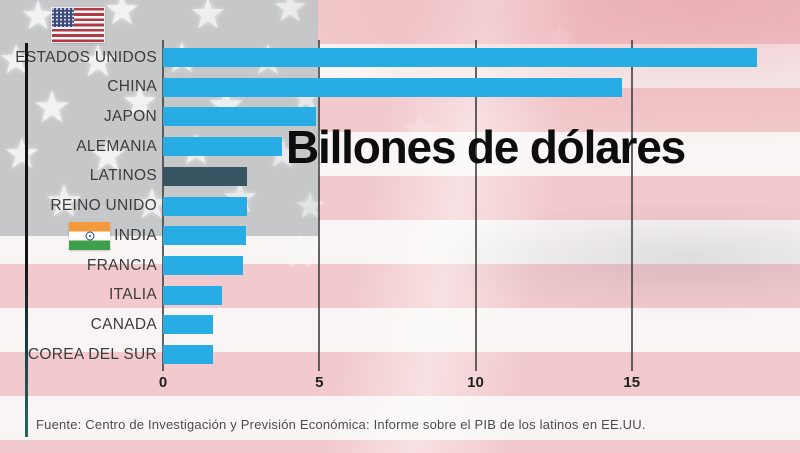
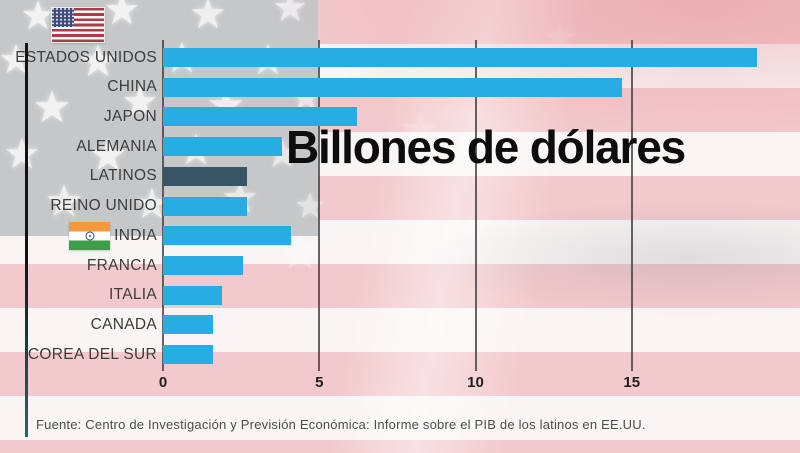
JAPON: 4.9 -> 6.2
INDIA: 2.6 -> 4.1
